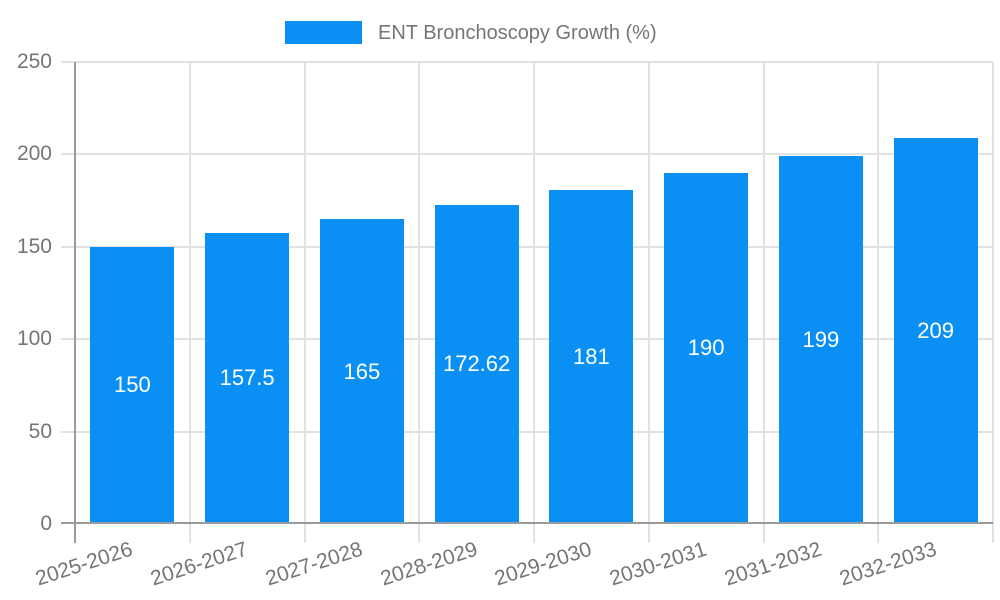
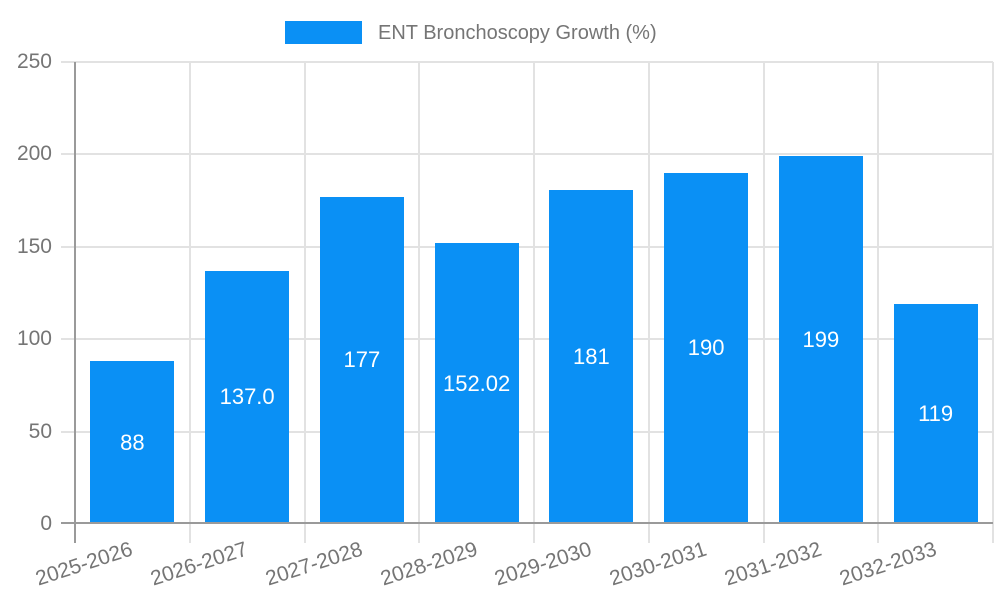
2025-2026: 150 -> 88
2026-2027: 157.5 -> 137.0
2027-2028: 165 -> 177
2028-2029: 172.62 -> 152.02
2032-2033: 209 -> 119
